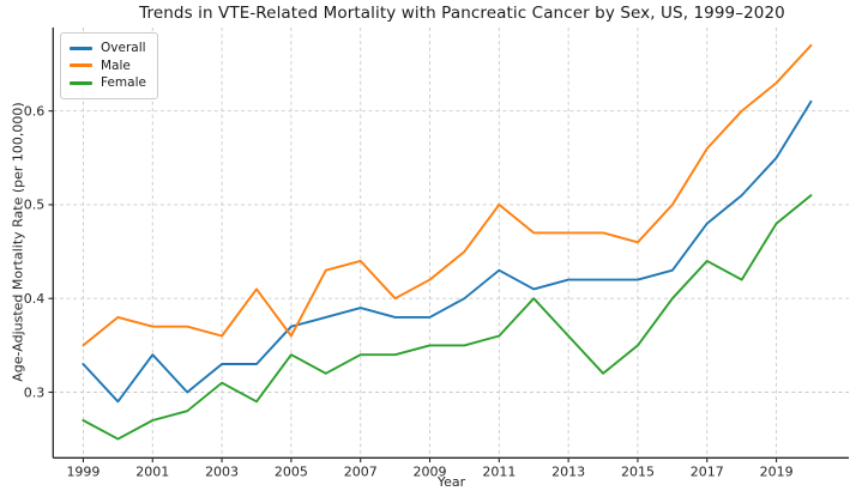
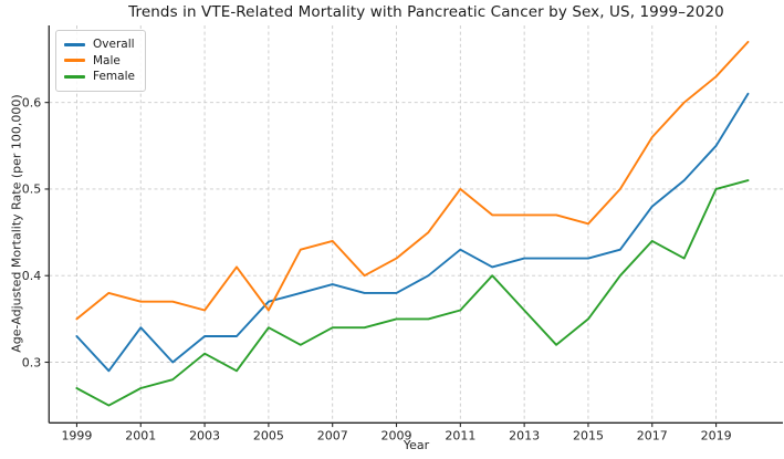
Female/2019: 0.48 -> 0.50
